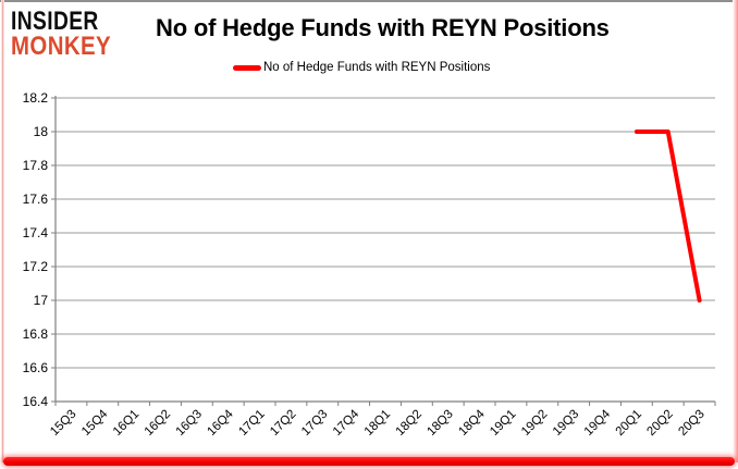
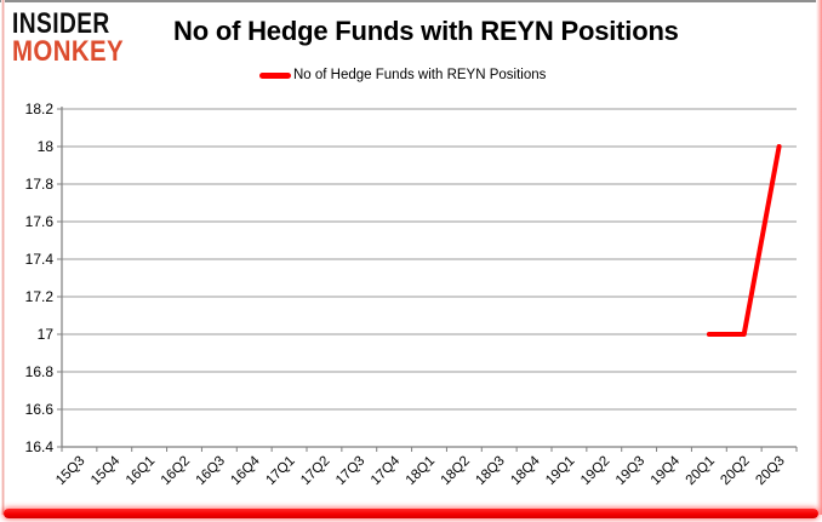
20Q1: 18 -> 17
20Q2: 18 -> 17
20Q3: 17 -> 18
